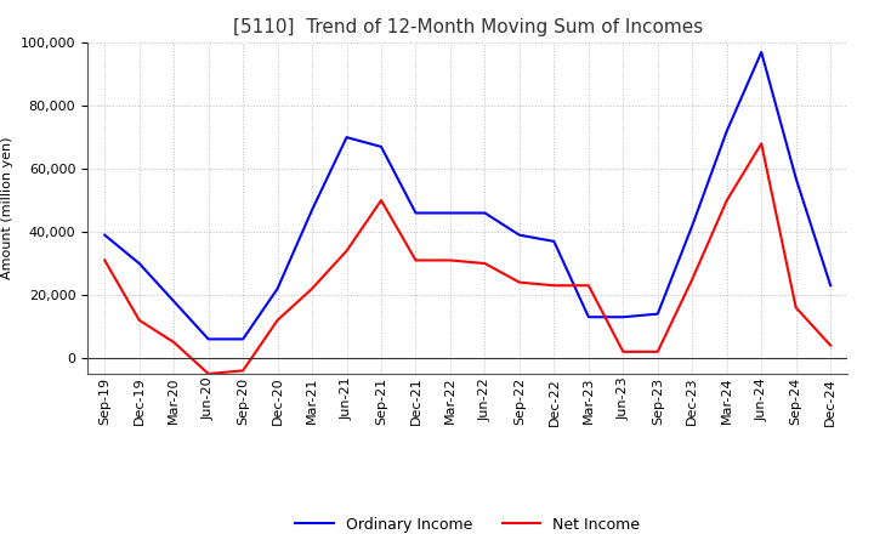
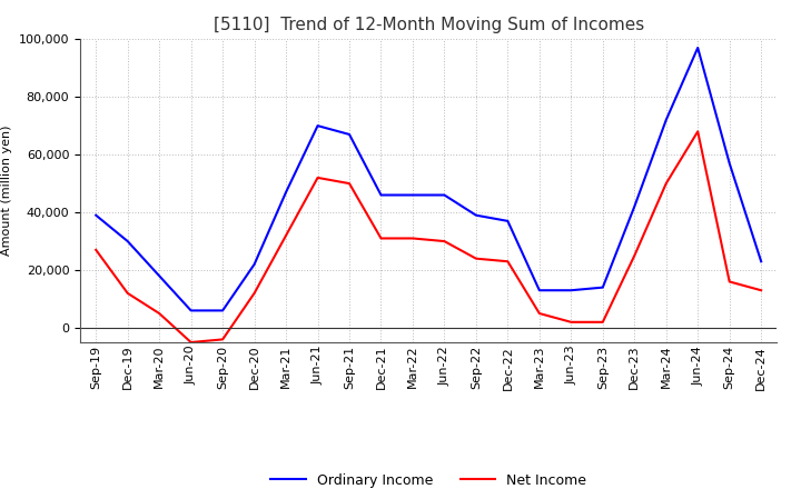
Net Income/Sep-19: 31,000 -> 27,000
Net Income/Mar-21: 22,000 -> 32,000
Net Income/Jun-21: 34,000 -> 52,000
Net Income/Mar-23: 23,000 -> 5,000
Net Income/Dec-24: 4,000 -> 13,000
